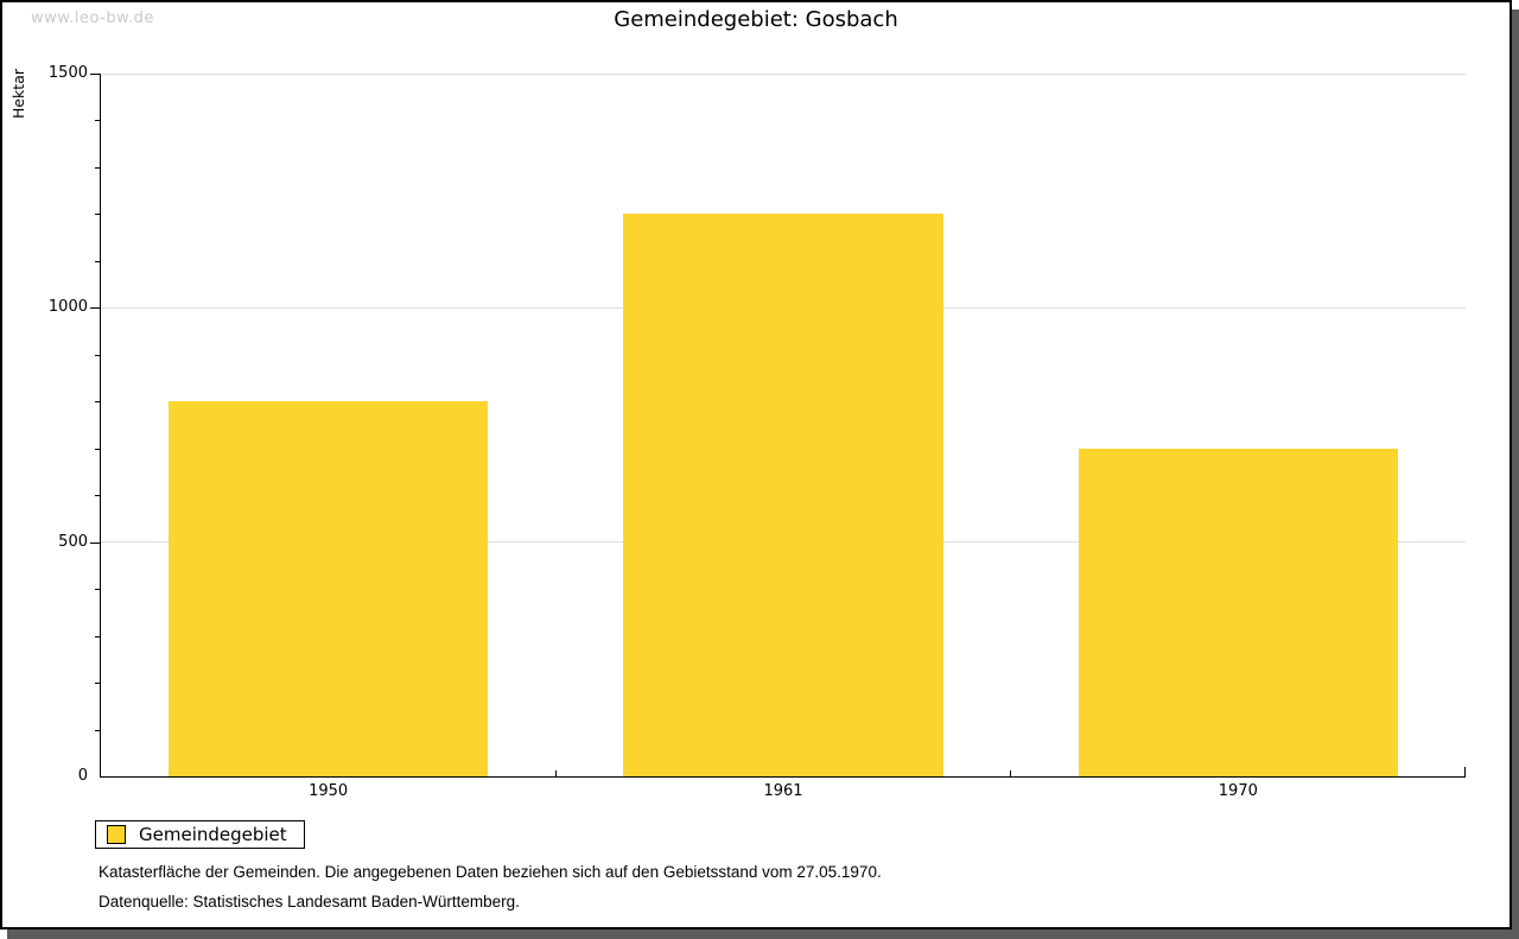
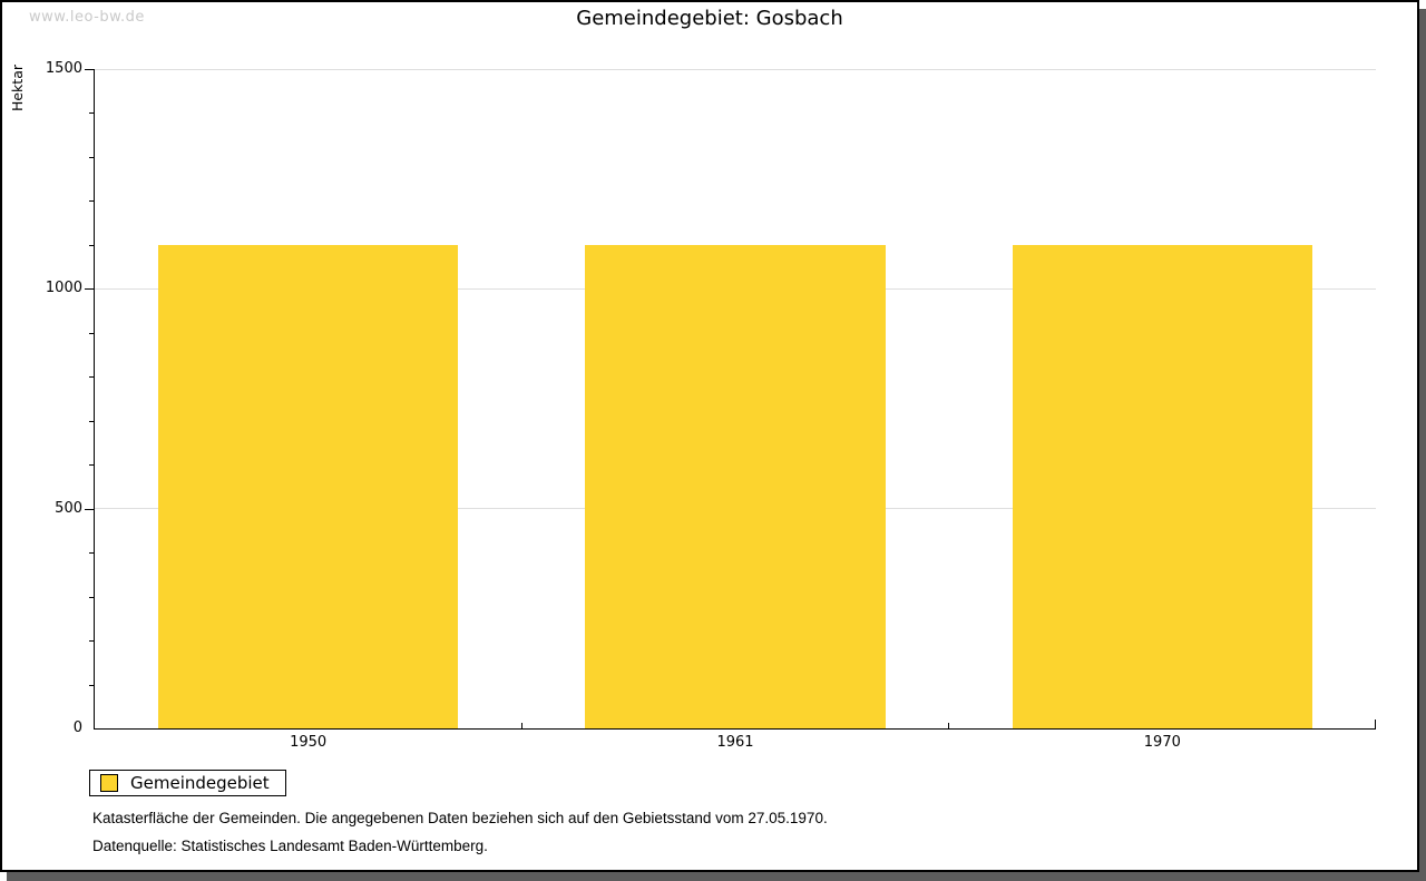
1950: 800 -> 1100
1961: 1200 -> 1100
1970: 700 -> 1100
